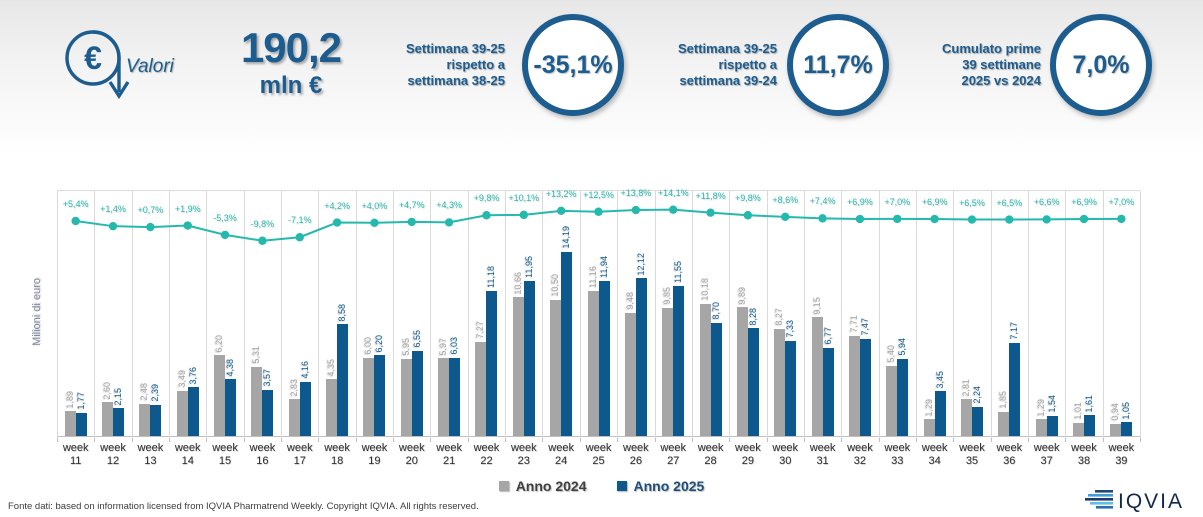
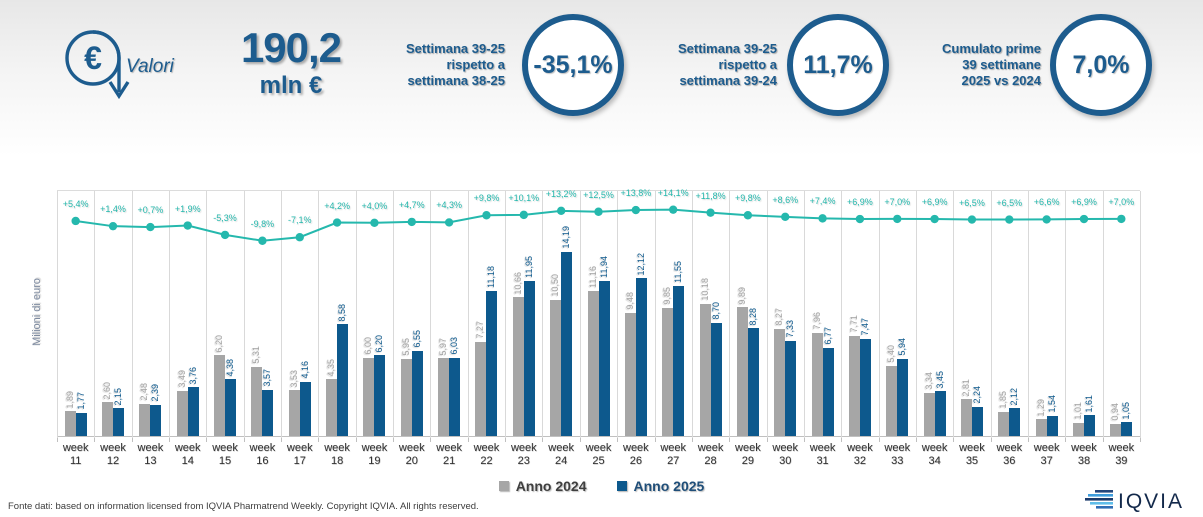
Anno 2024/week 17: 2,83 -> 3,53
Anno 2024/week 31: 9,15 -> 7,96
Anno 2024/week 34: 1,29 -> 3,34
Anno 2025/week 36: 7,17 -> 2,12
